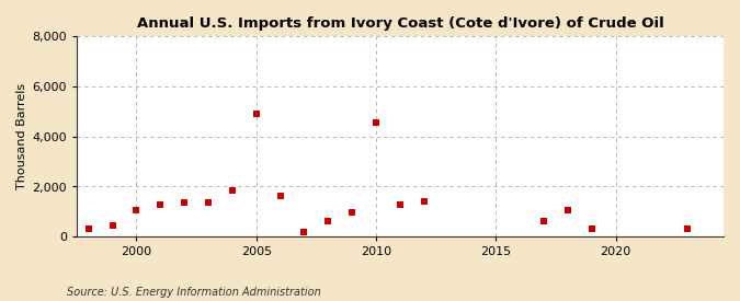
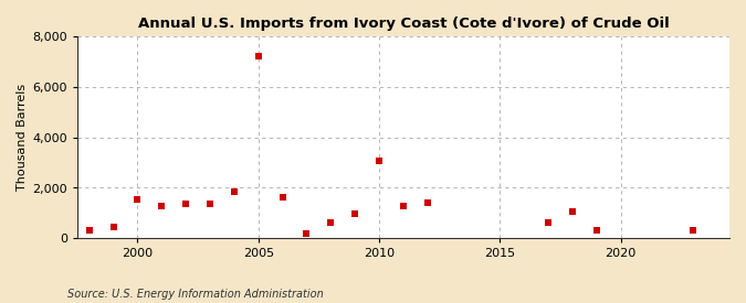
2000: 1,050 -> 1,530
2005: 4,900 -> 7,230
2010: 4,550 -> 3,080
